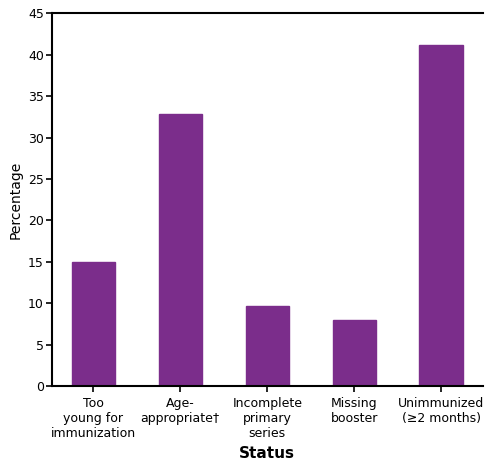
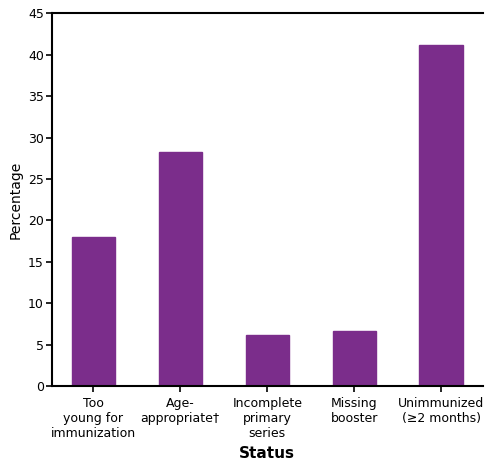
Too young for immunization: 15.0 -> 18.0
Age- appropriate†: 32.8 -> 28.2
Incomplete primary series: 9.6 -> 6.2
Missing booster: 8.0 -> 6.6
